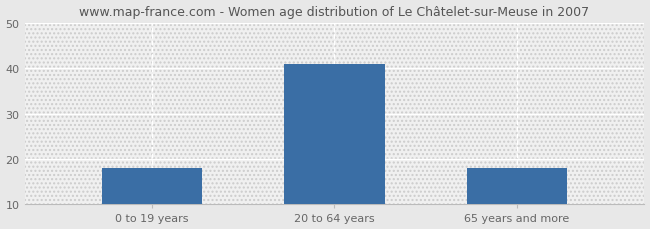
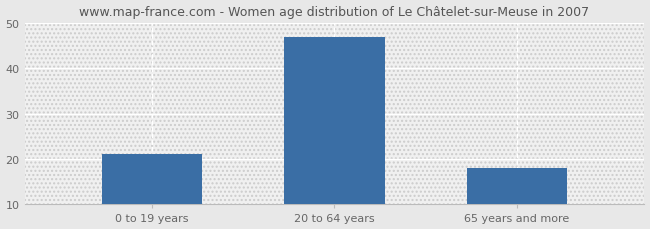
0 to 19 years: 18 -> 21
20 to 64 years: 41 -> 47
